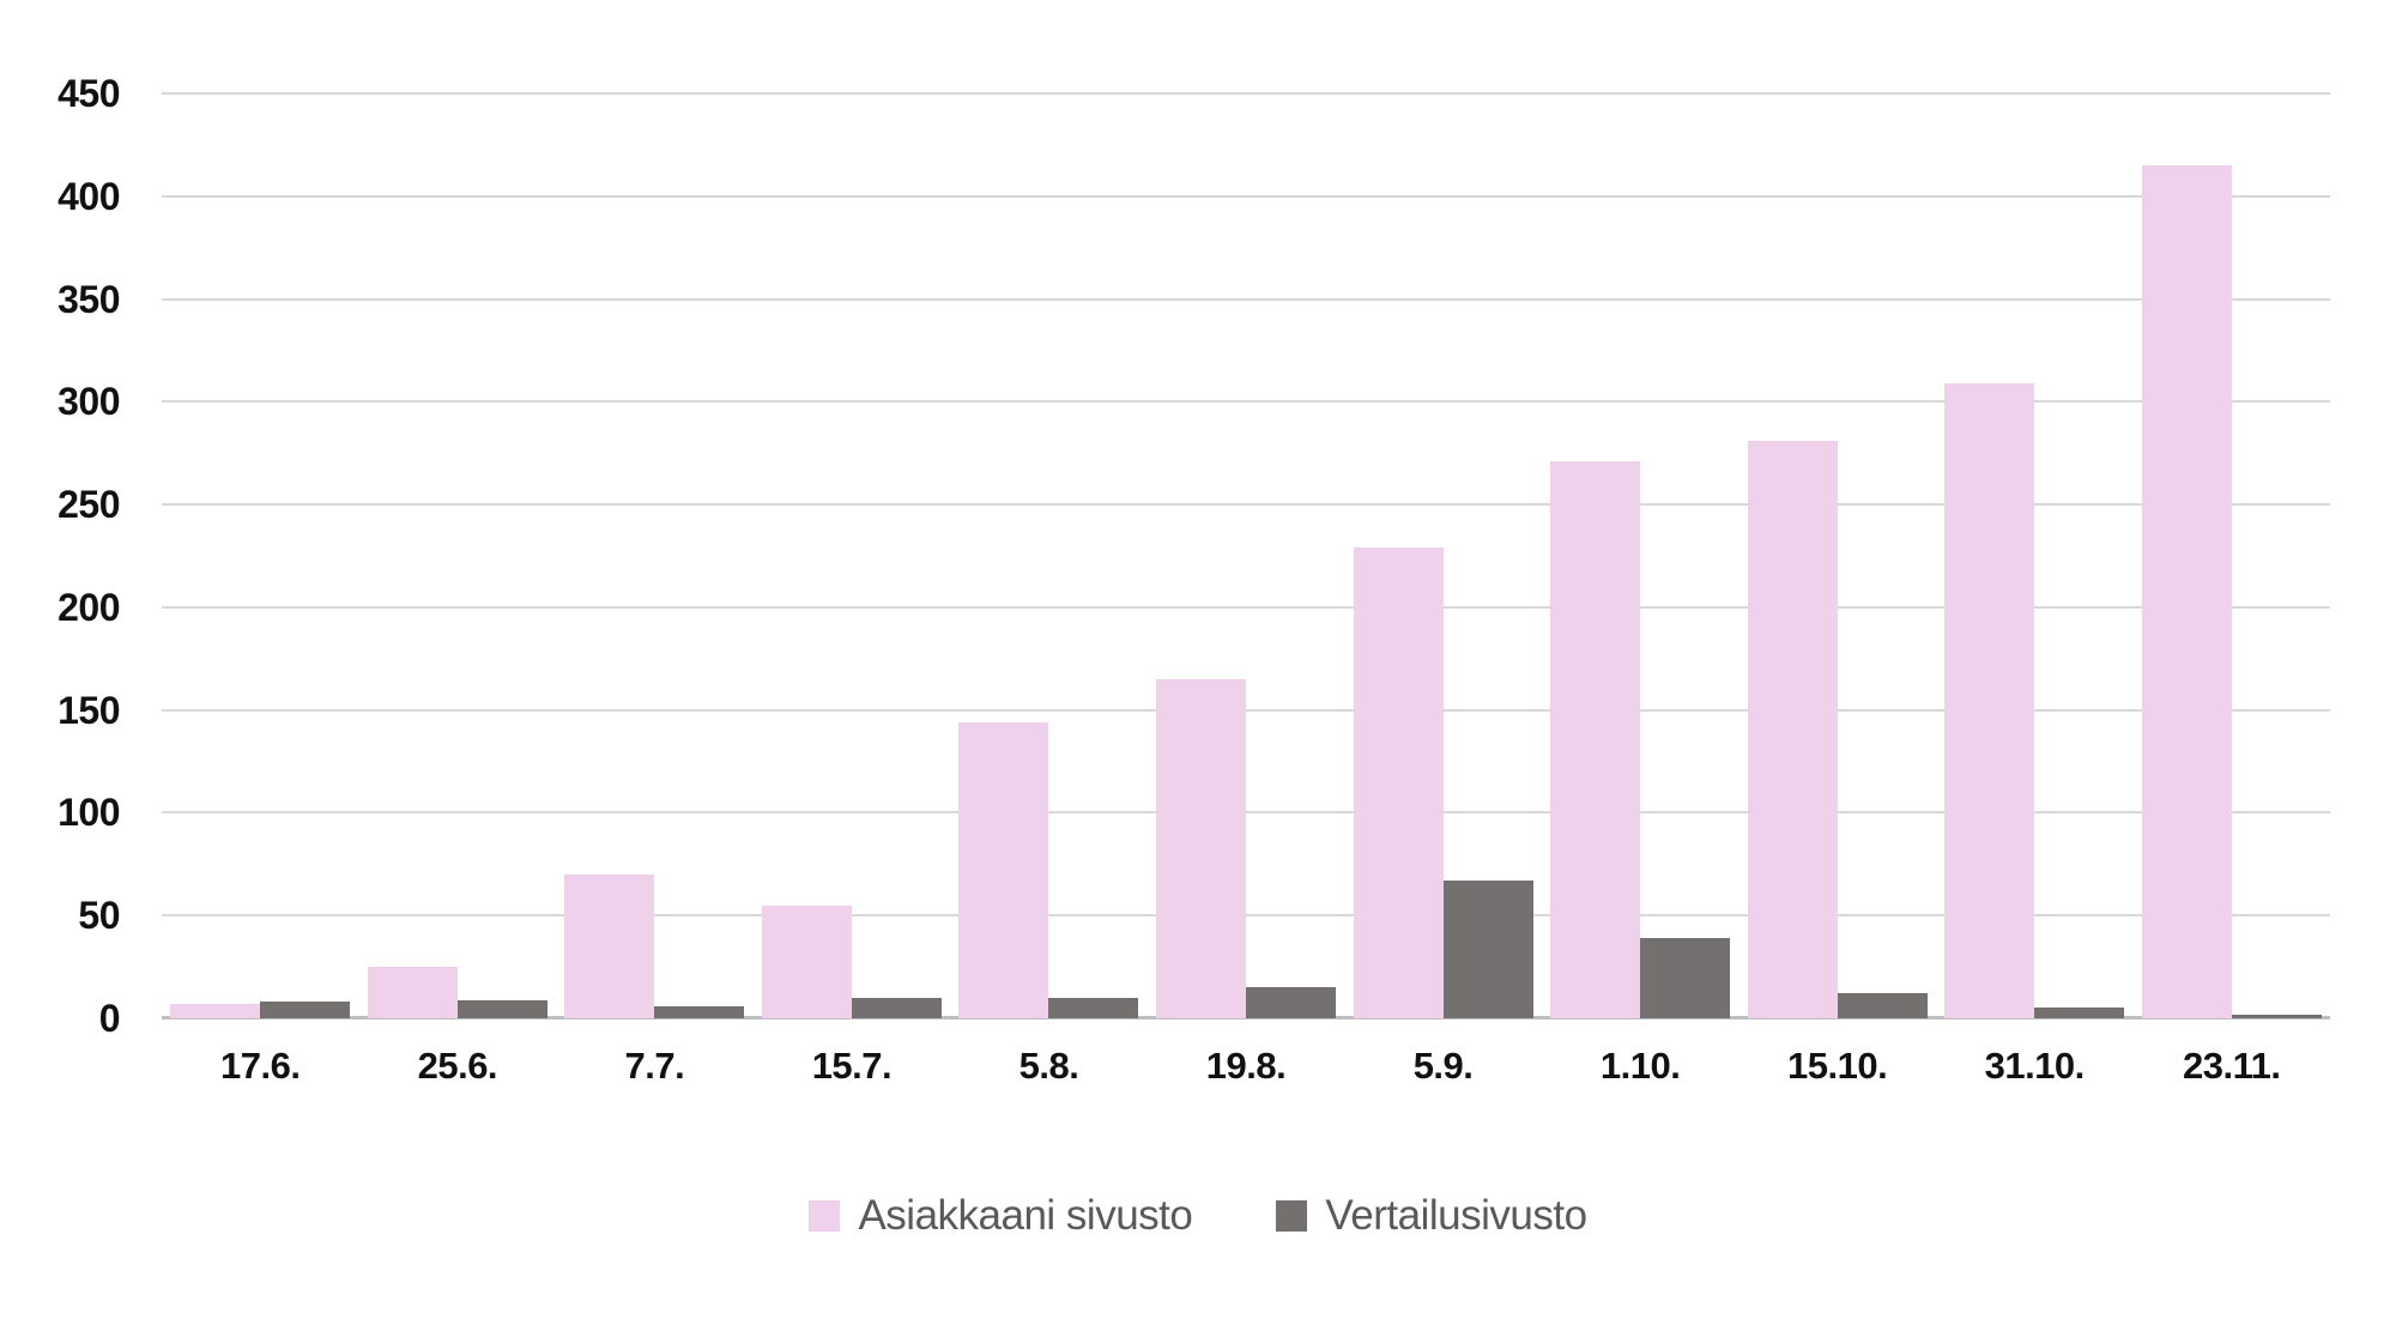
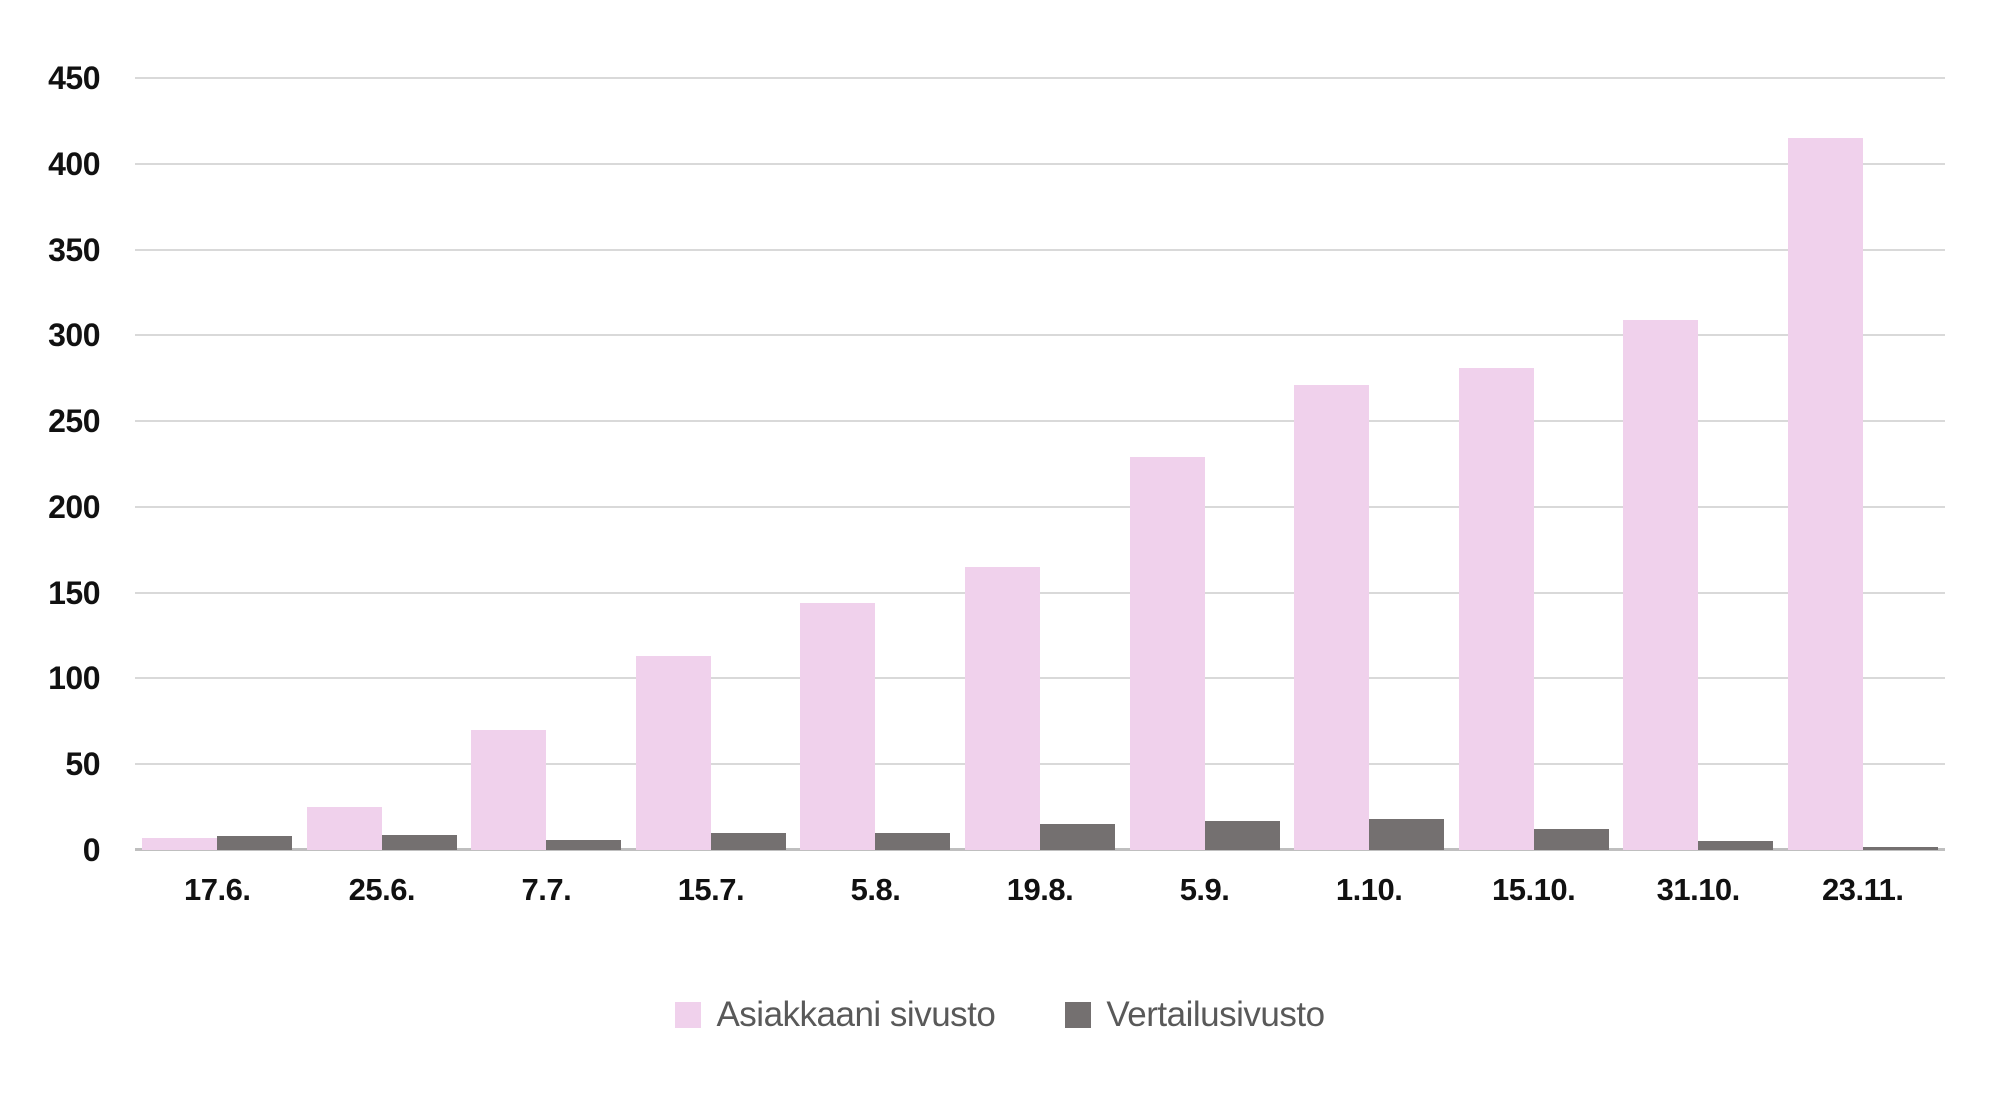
Asiakkaani sivusto/15.7.: 55 -> 113
Vertailusivusto/5.9.: 67 -> 17
Vertailusivusto/1.10.: 39 -> 18
